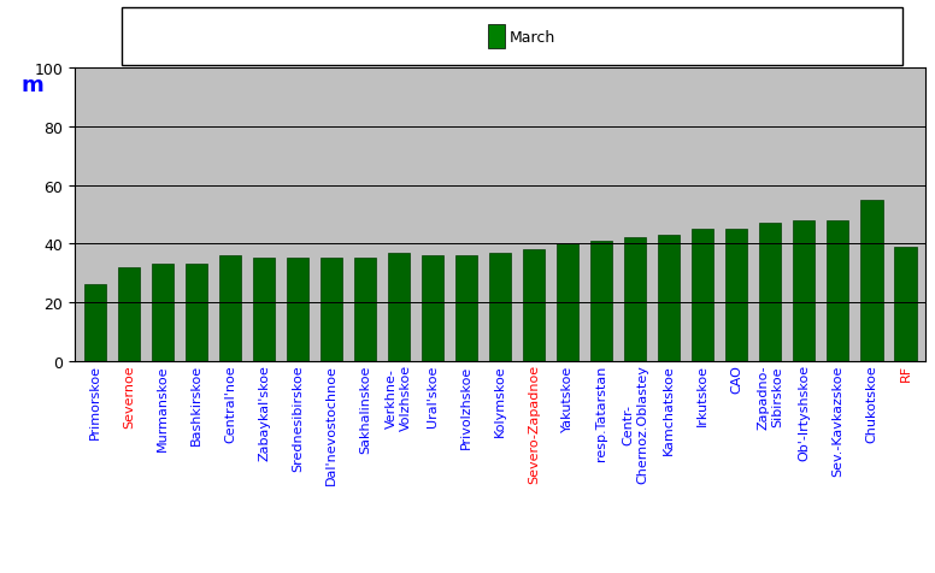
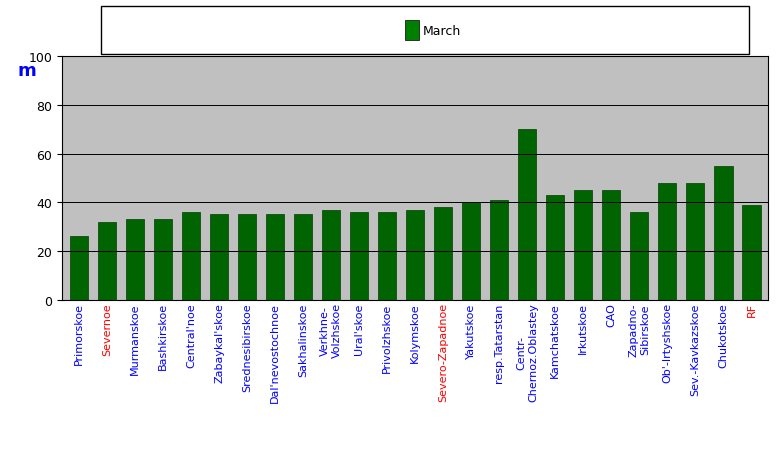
Centr- Chernoz.Oblastey: 42 -> 70
Zapadno- Sibirskoe: 47 -> 36
